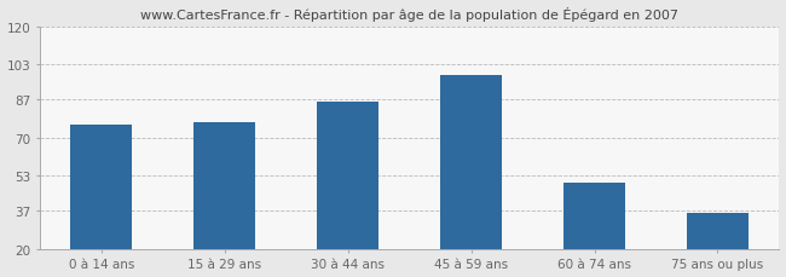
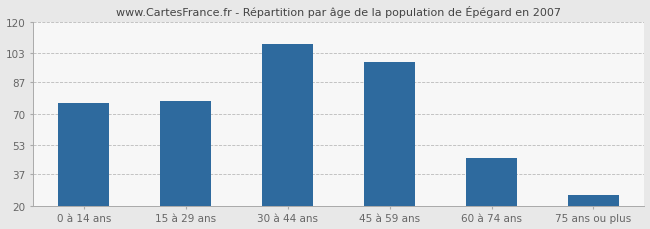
30 à 44 ans: 86 -> 108
60 à 74 ans: 50 -> 46
75 ans ou plus: 36 -> 26
